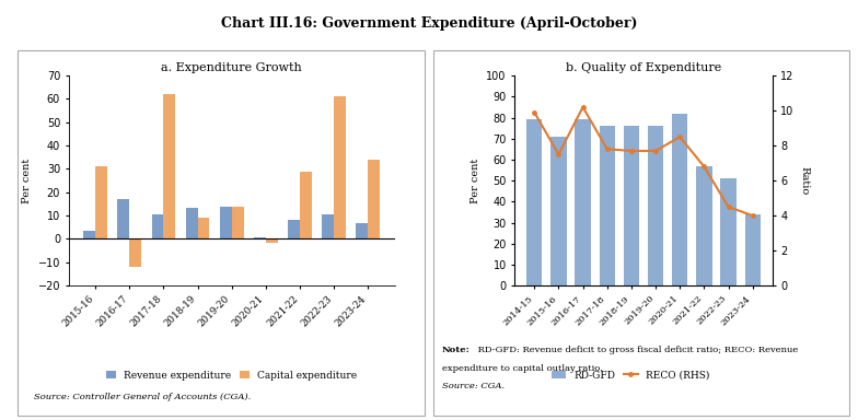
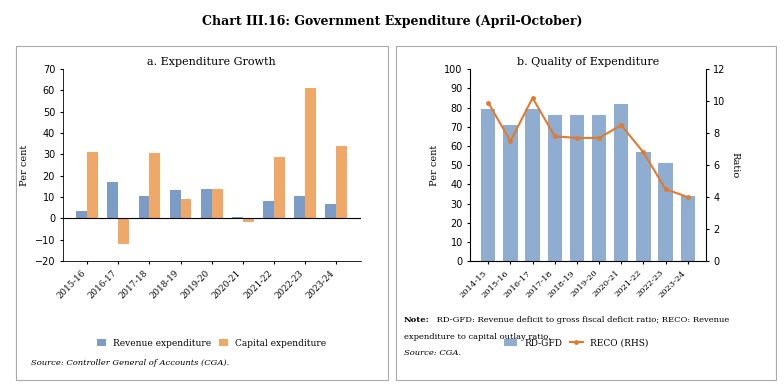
a. Expenditure Growth/Capital expenditure/2017-18: 62.0 -> 30.5
